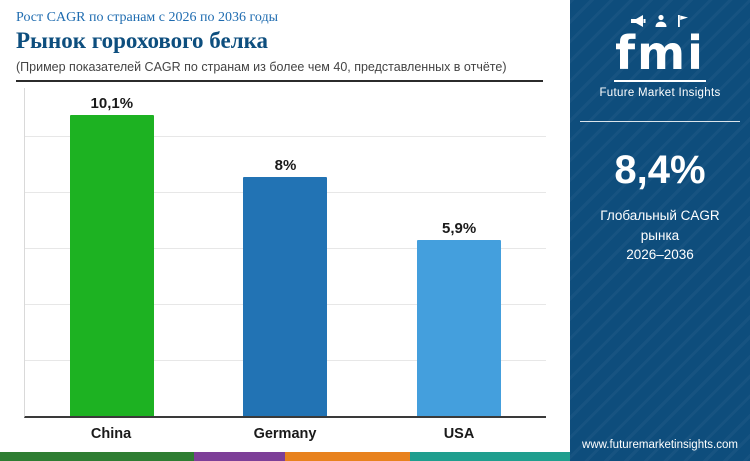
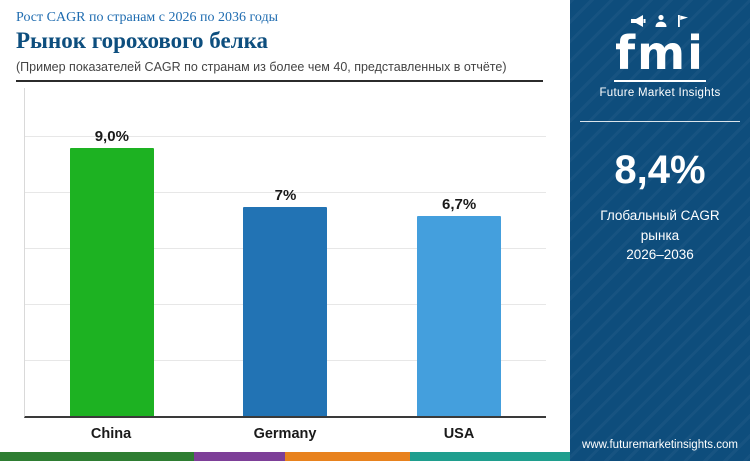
China: 10,1% -> 9,0%
Germany: 8% -> 7%
USA: 5,9% -> 6,7%
